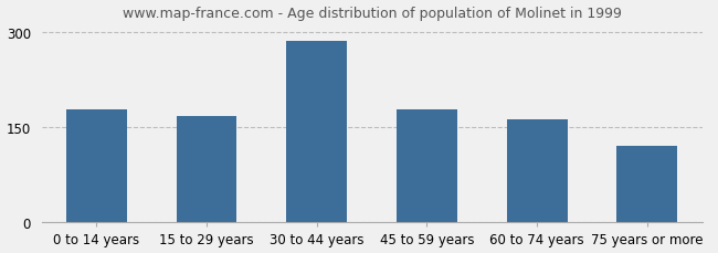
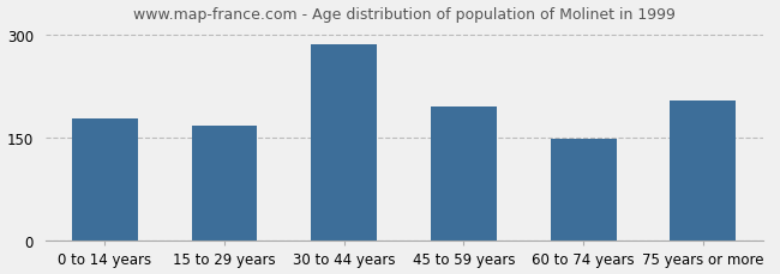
45 to 59 years: 178 -> 196
60 to 74 years: 162 -> 148
75 years or more: 120 -> 204
